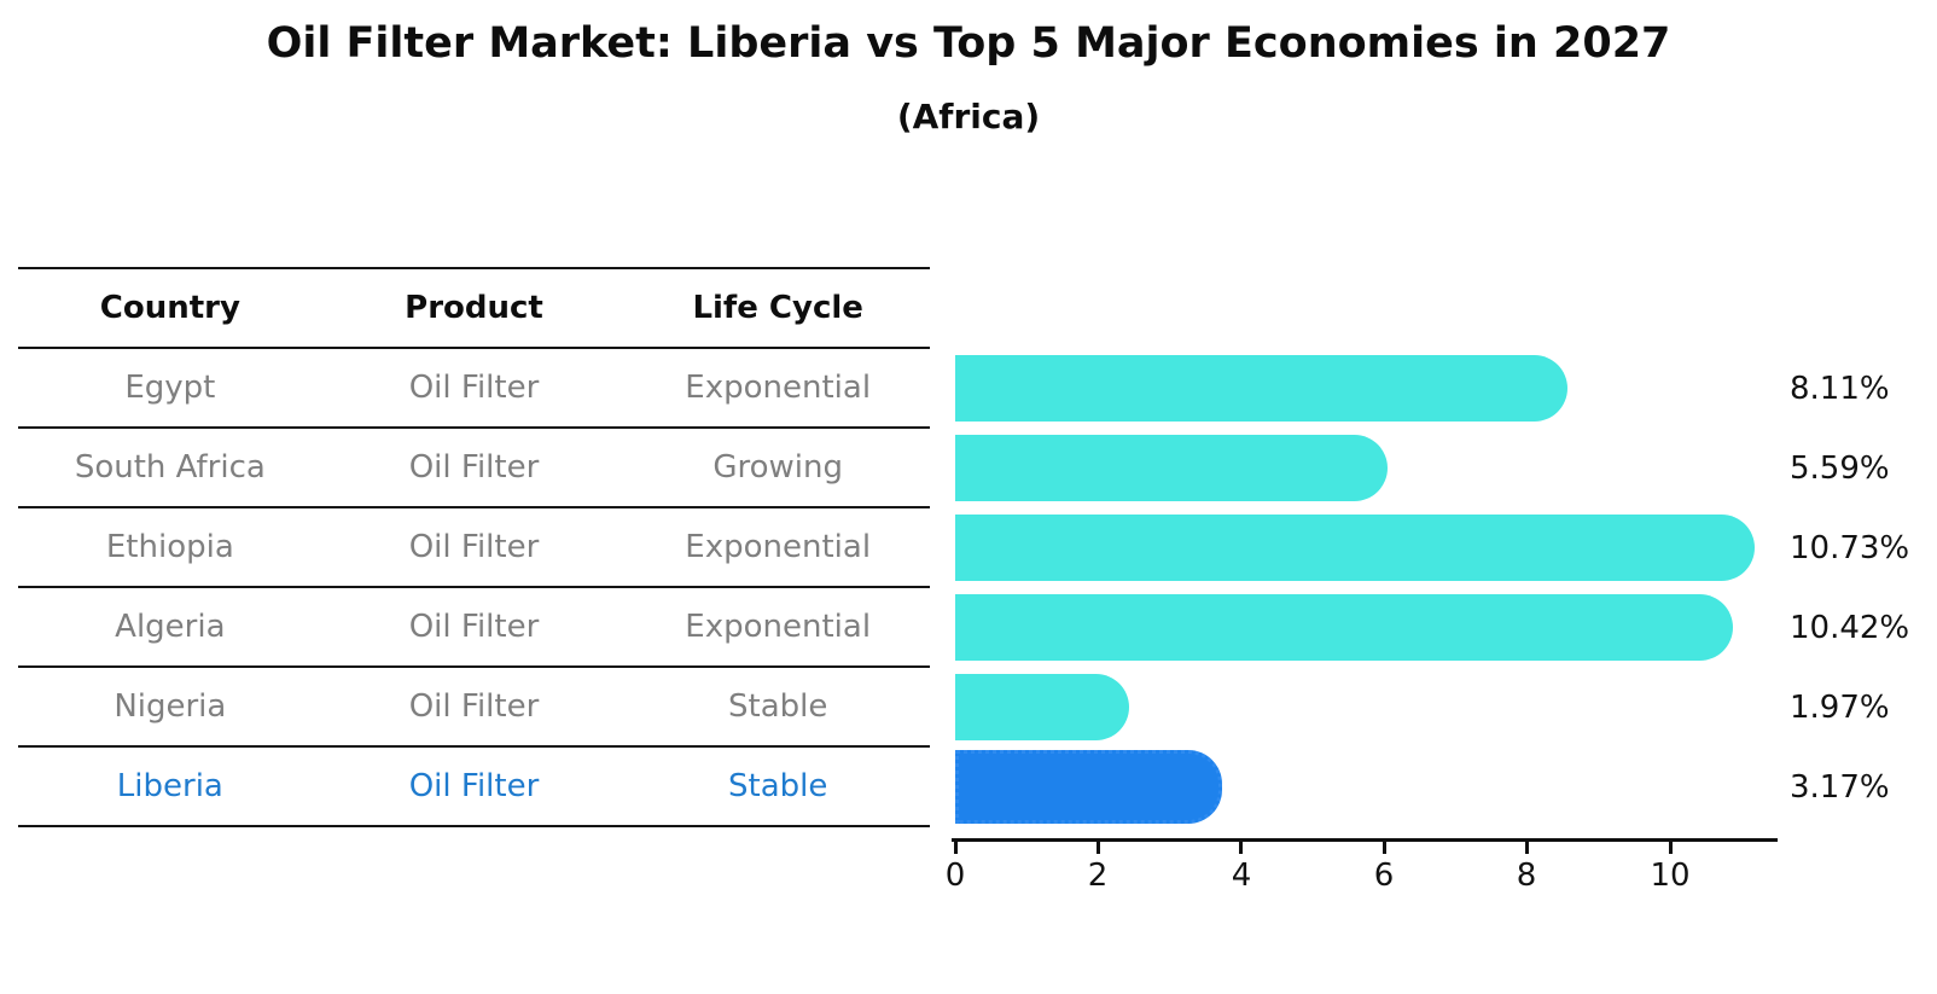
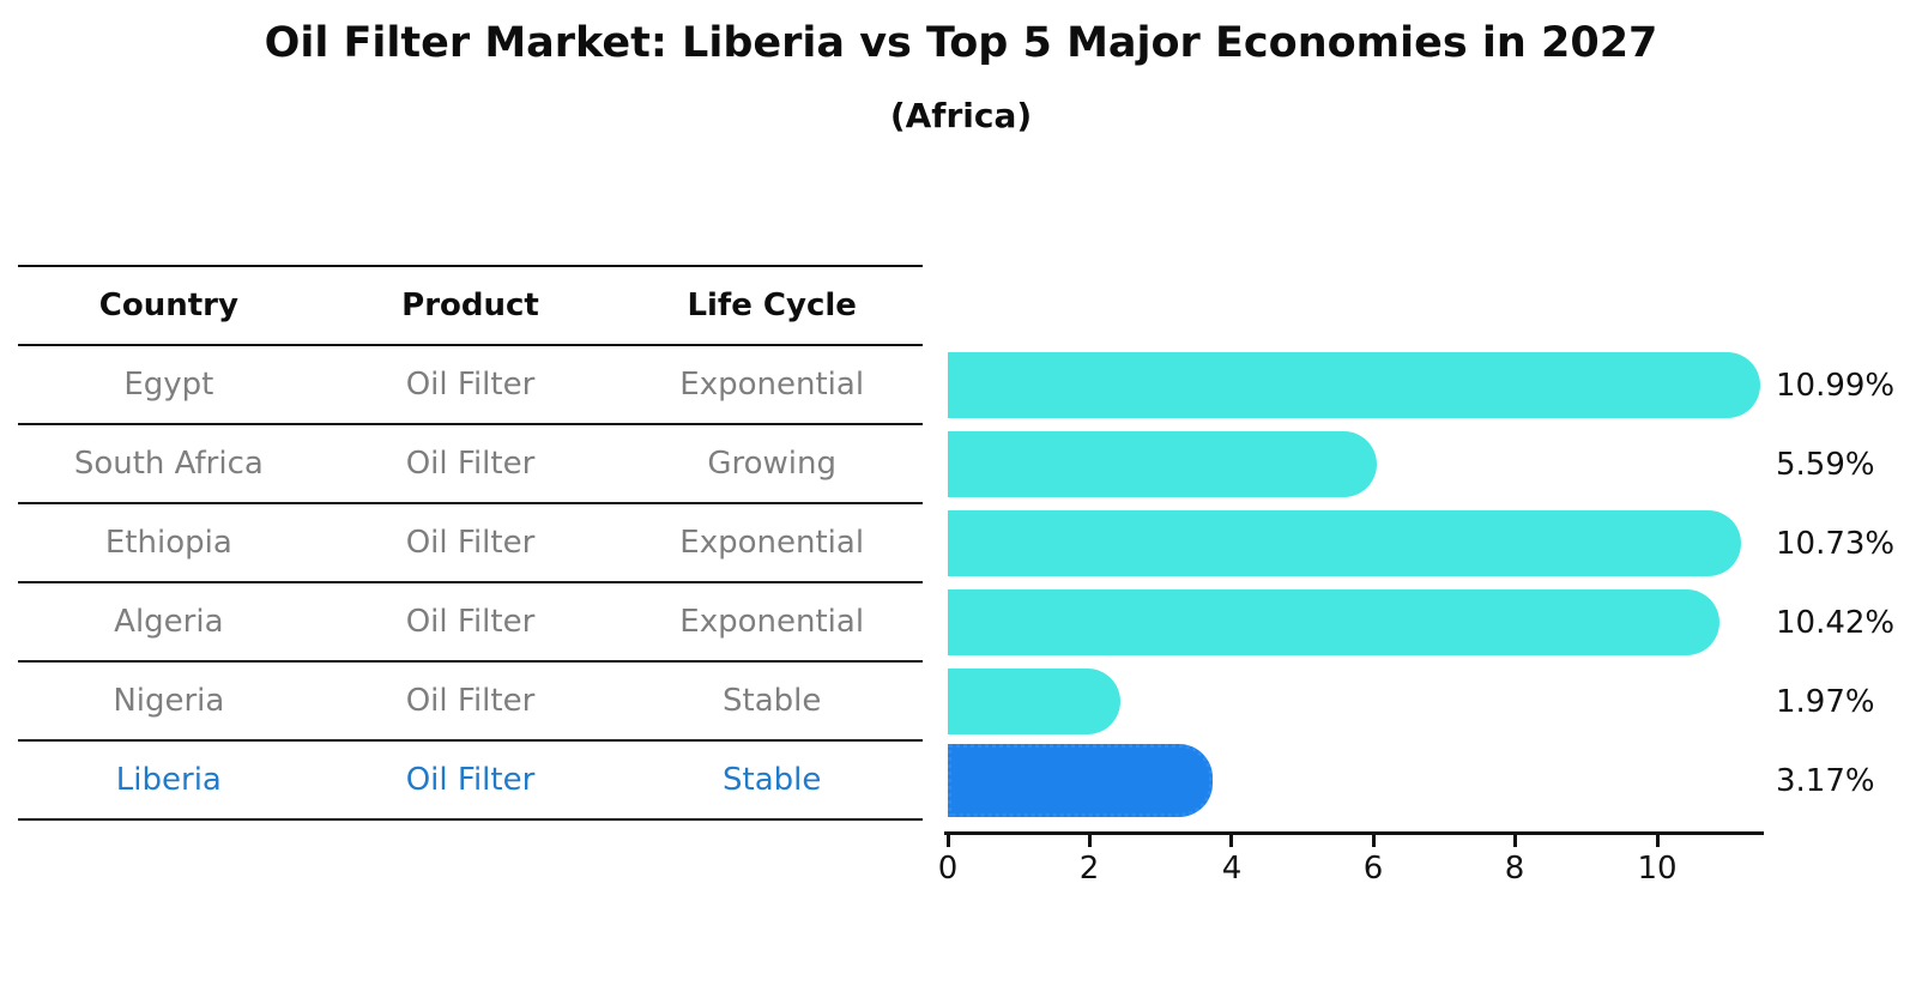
Egypt: 8.11% -> 10.99%
